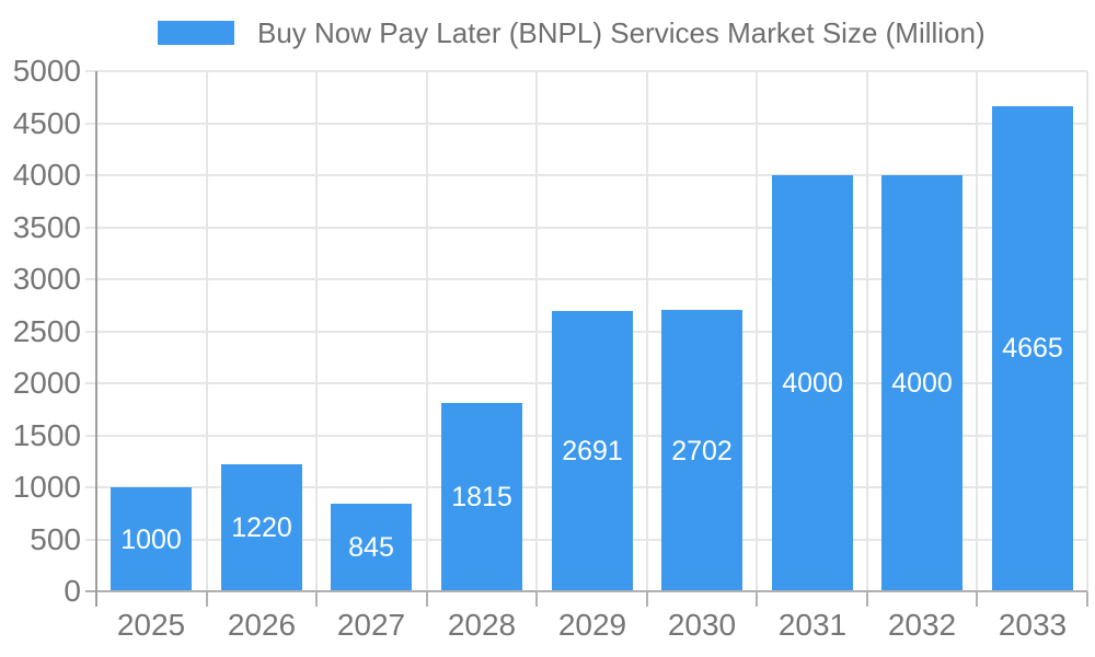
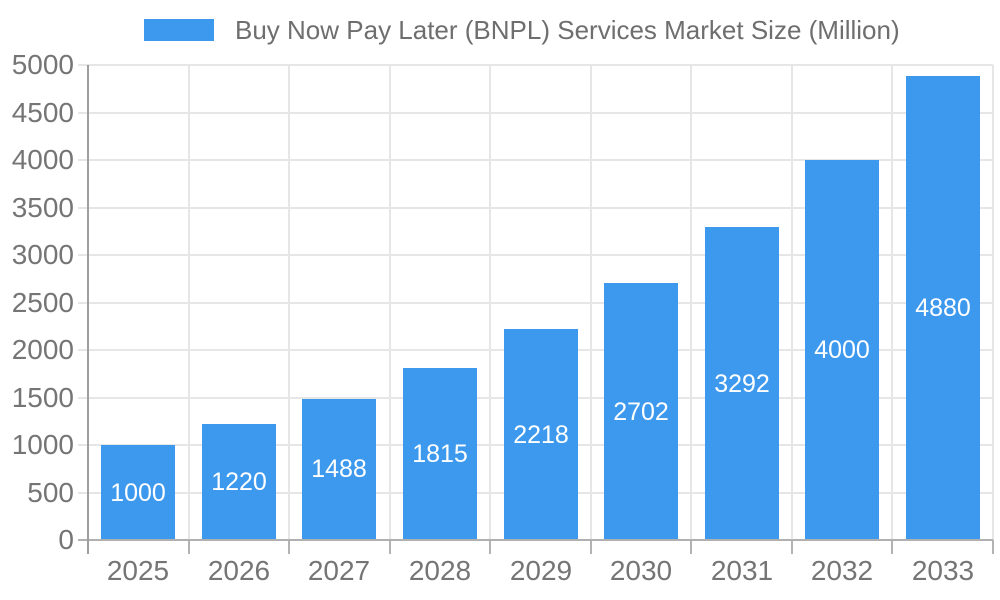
2027: 845 -> 1488
2029: 2691 -> 2218
2031: 4000 -> 3292
2033: 4665 -> 4880
